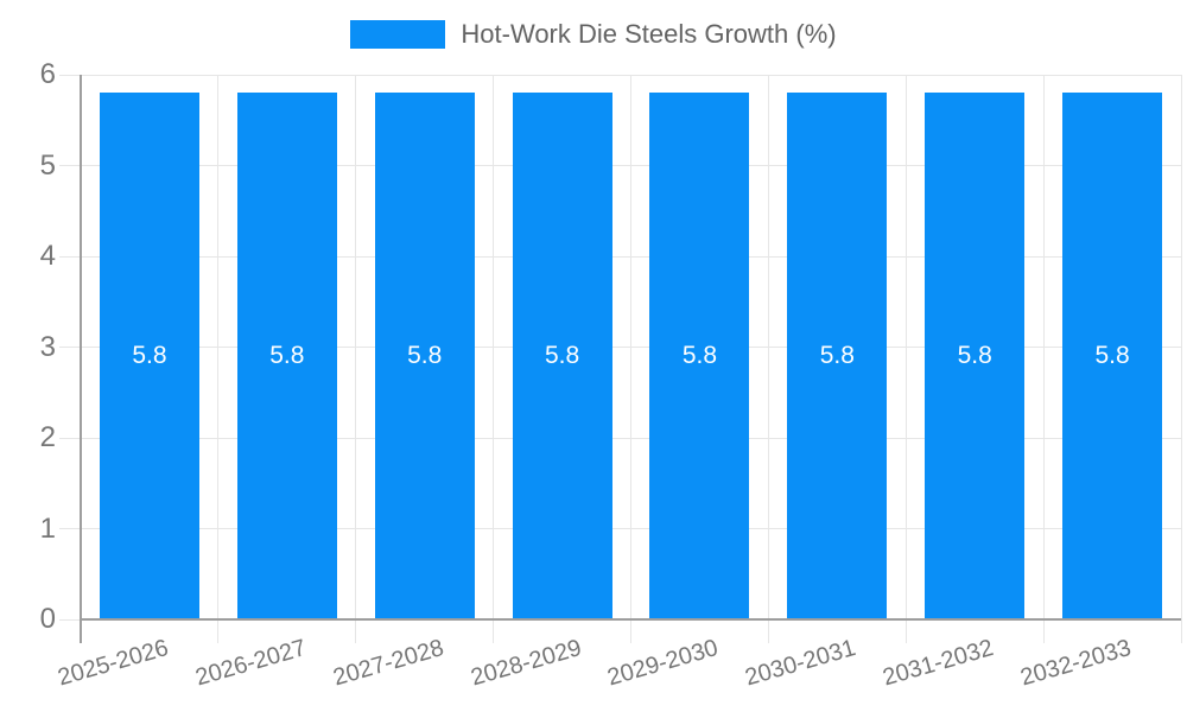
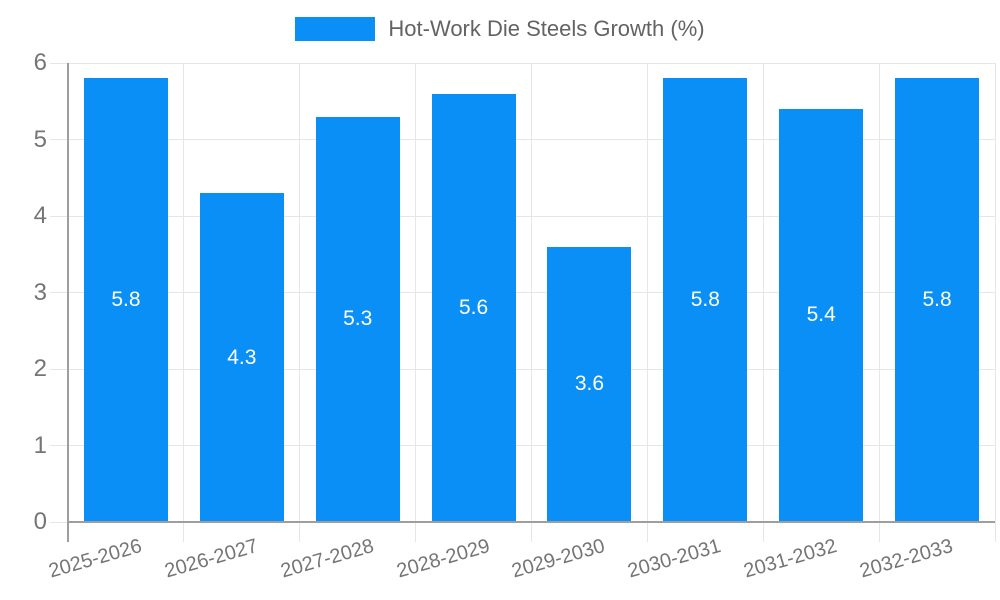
2026-2027: 5.8 -> 4.3
2027-2028: 5.8 -> 5.3
2028-2029: 5.8 -> 5.6
2029-2030: 5.8 -> 3.6
2031-2032: 5.8 -> 5.4
